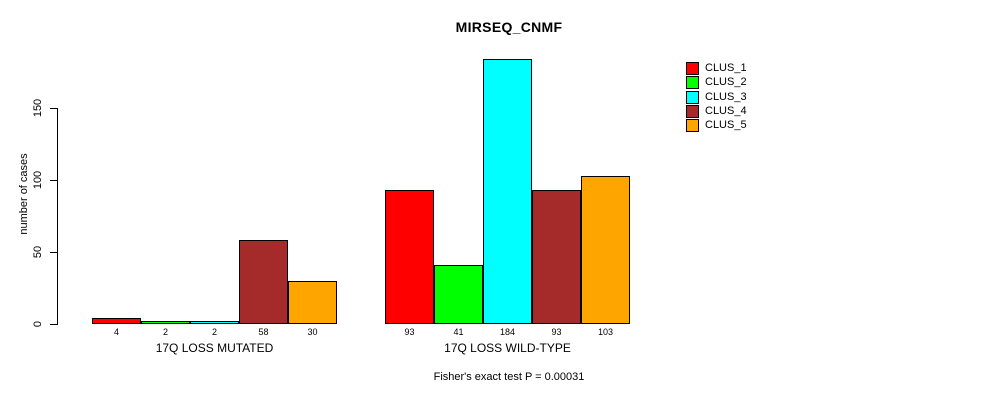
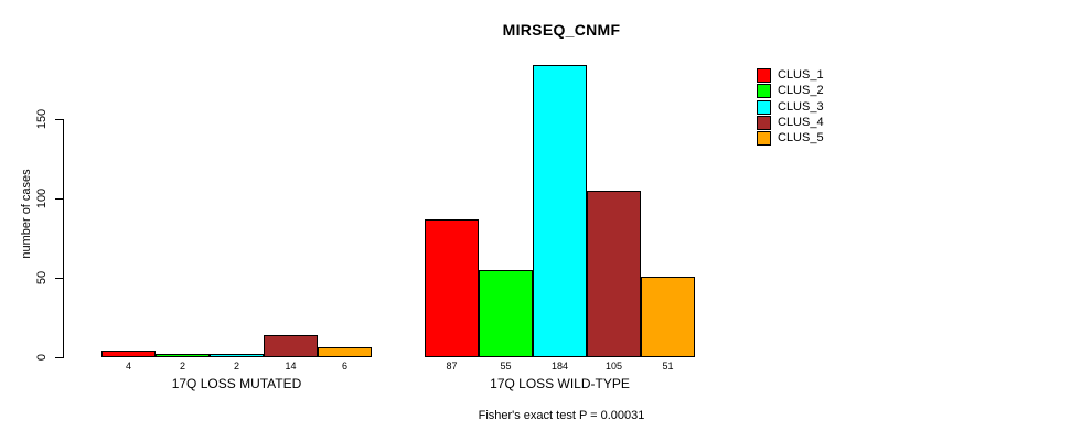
CLUS_4/17Q LOSS MUTATED: 58 -> 14
CLUS_5/17Q LOSS MUTATED: 30 -> 6
CLUS_1/17Q LOSS WILD-TYPE: 93 -> 87
CLUS_2/17Q LOSS WILD-TYPE: 41 -> 55
CLUS_4/17Q LOSS WILD-TYPE: 93 -> 105
CLUS_5/17Q LOSS WILD-TYPE: 103 -> 51
